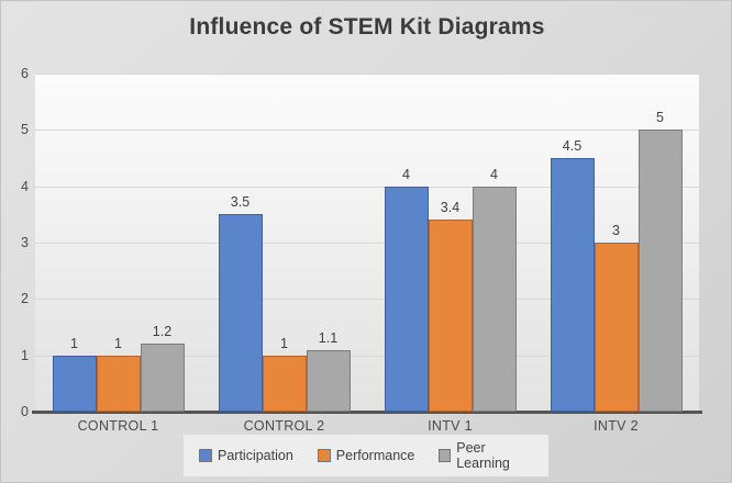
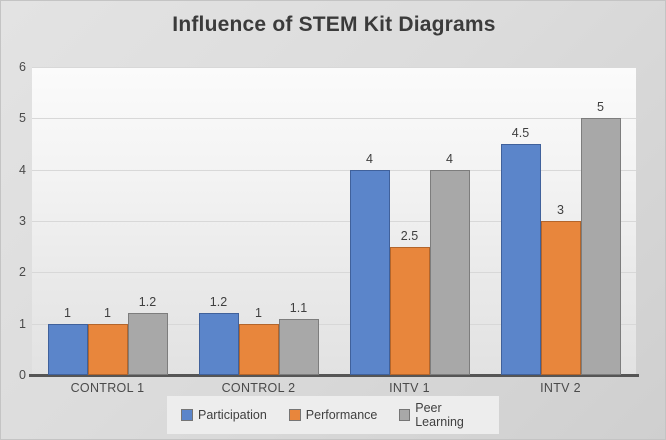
Participation/CONTROL 2: 3.5 -> 1.2
Performance/INTV 1: 3.4 -> 2.5
